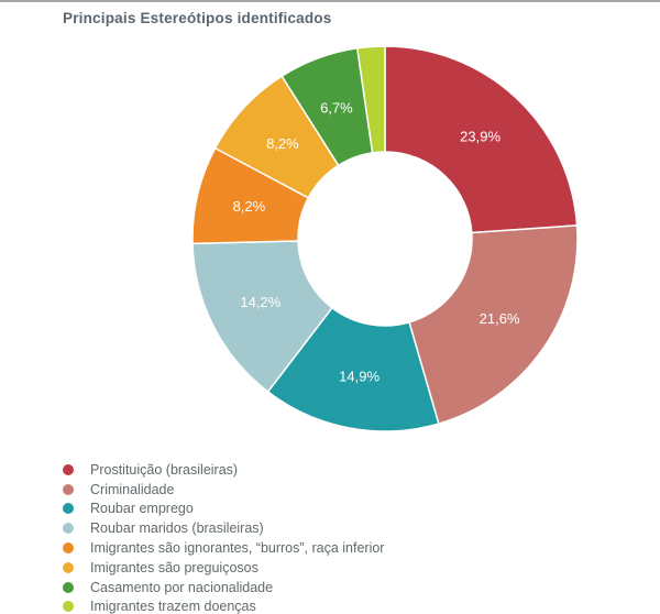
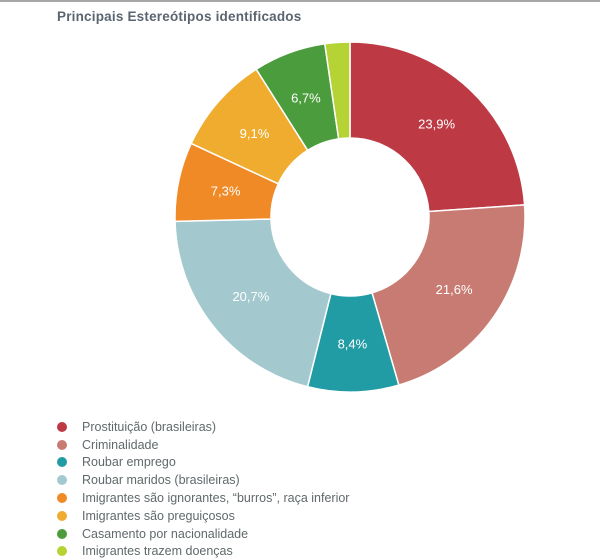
Roubar emprego: 14,9% -> 8,4%
Roubar maridos (brasileiras): 14,2% -> 20,7%
Imigrantes são ignorantes, “burros”, raça inferior: 8,2% -> 7,3%
Imigrantes são preguiçosos: 8,2% -> 9,1%
